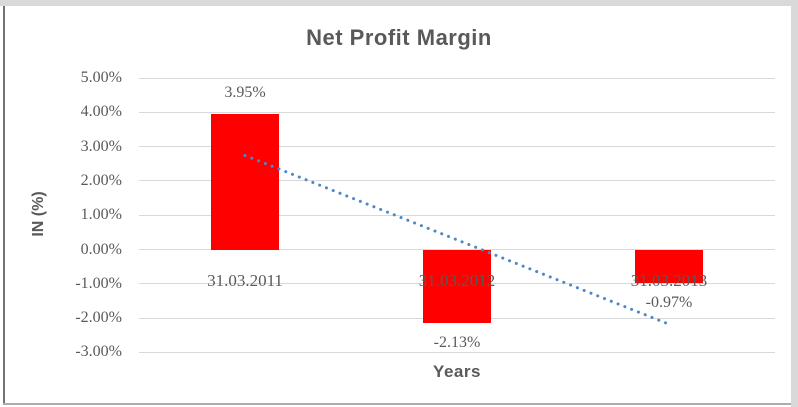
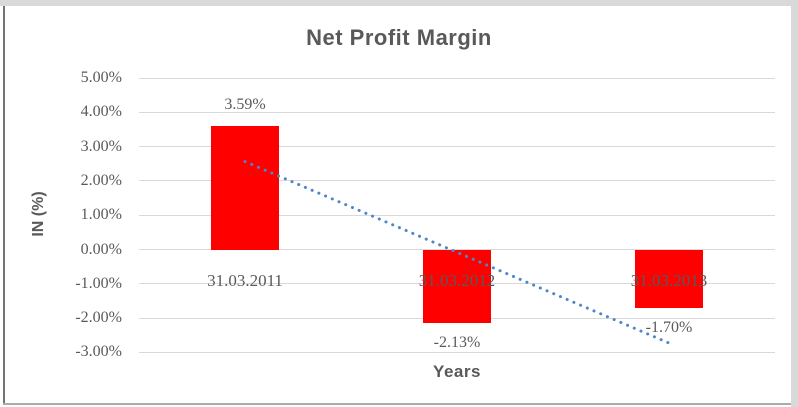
31.03.2011: 3.95% -> 3.59%
31.03.2013: -0.97% -> -1.70%
